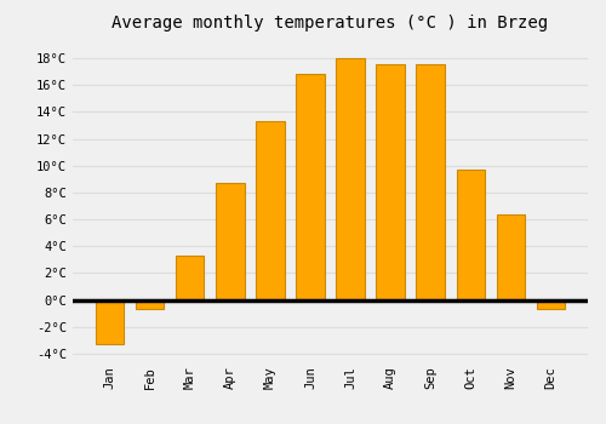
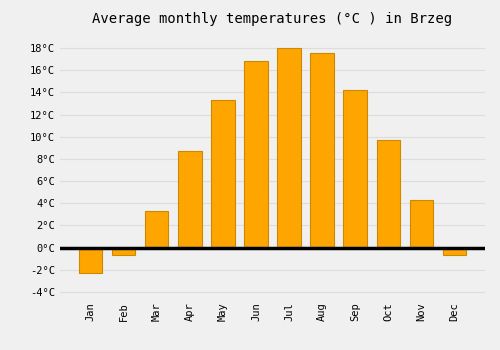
Jan: -3.3°C -> -2.3°C
Sep: 17.6°C -> 14.2°C
Nov: 6.4°C -> 4.3°C
